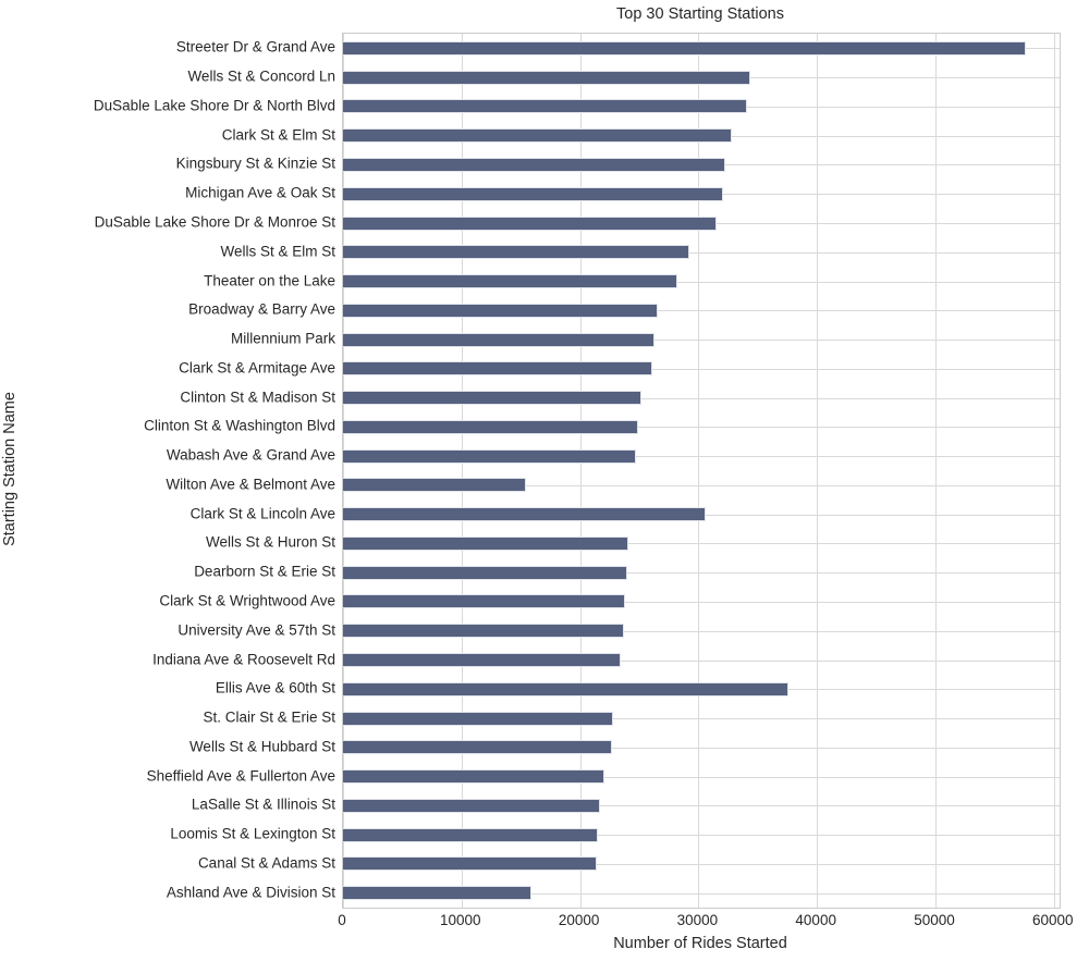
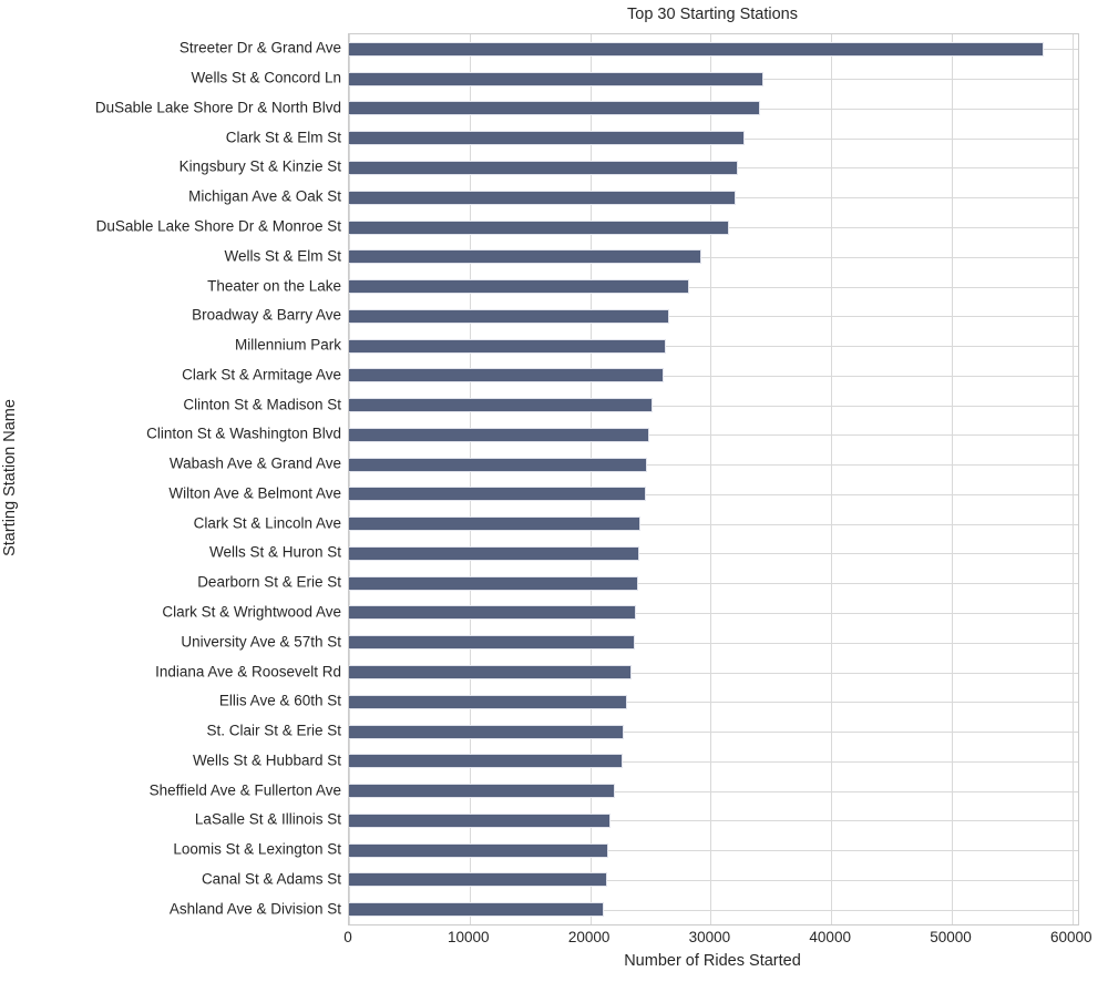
Wilton Ave & Belmont Ave: 15400 -> 24600
Clark St & Lincoln Ave: 30600 -> 24200
Ellis Ave & 60th St: 37600 -> 23100
Ashland Ave & Division St: 15900 -> 21100
